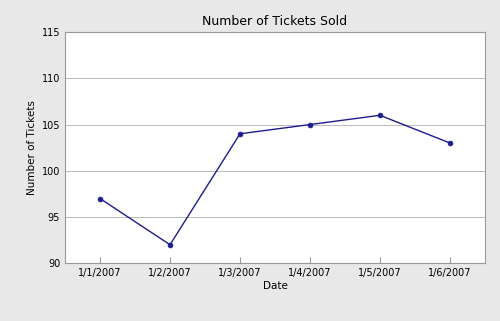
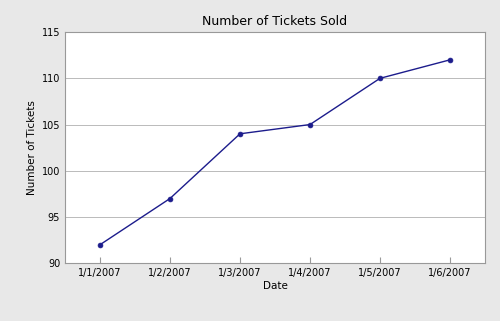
1/1/2007: 97 -> 92
1/2/2007: 92 -> 97
1/5/2007: 106 -> 110
1/6/2007: 103 -> 112
